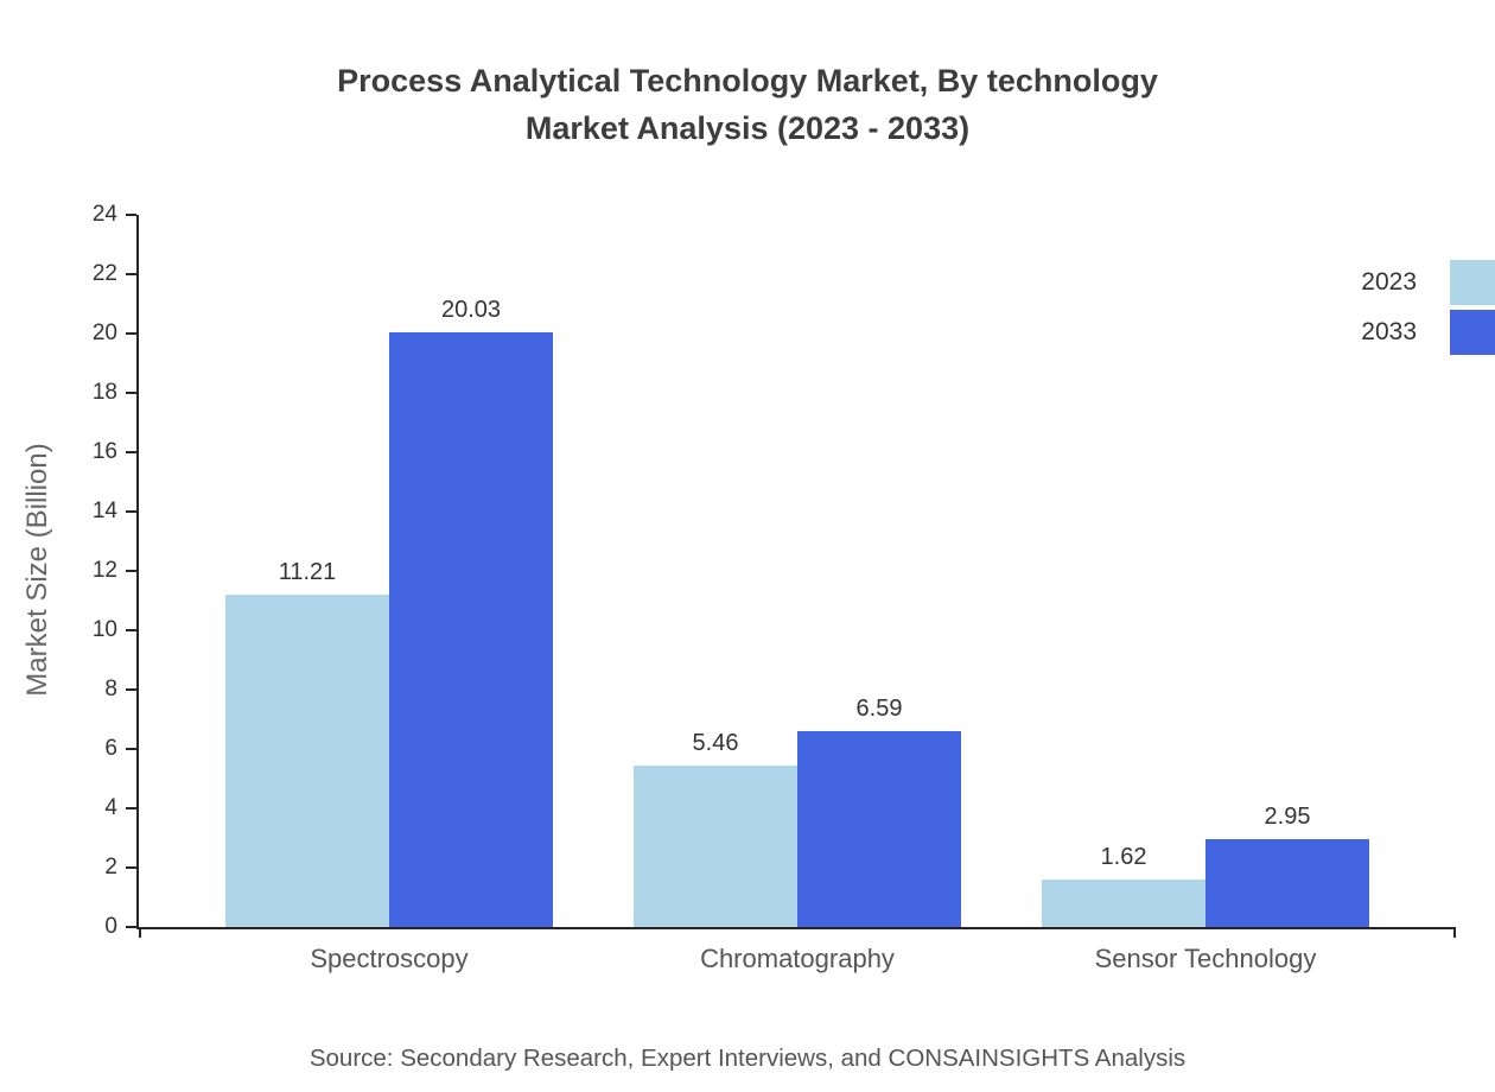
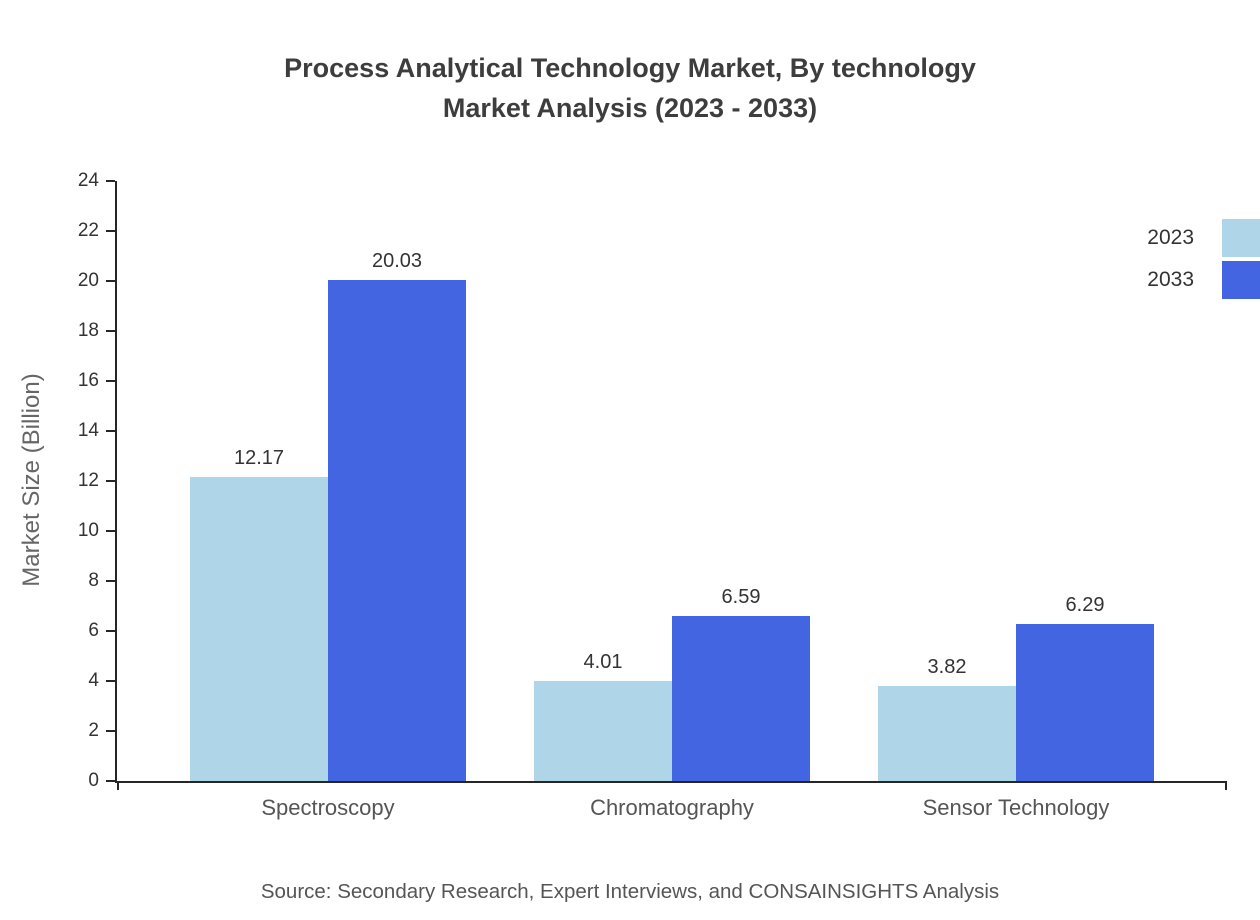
2023/Spectroscopy: 11.21 -> 12.17
2023/Chromatography: 5.46 -> 4.01
2023/Sensor Technology: 1.62 -> 3.82
2033/Sensor Technology: 2.95 -> 6.29
